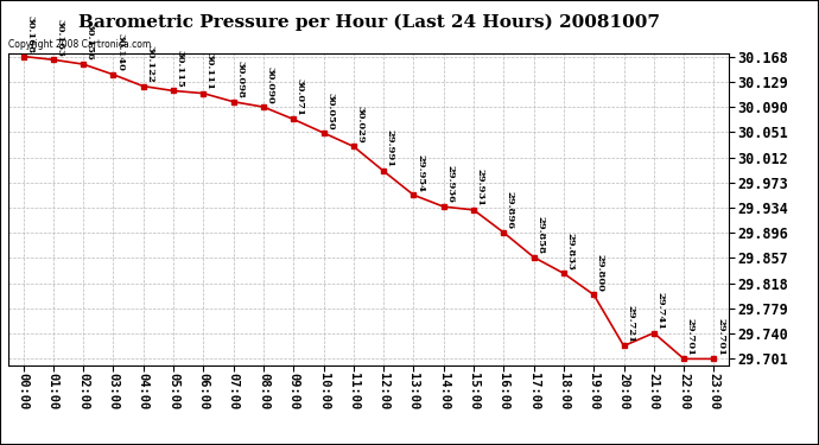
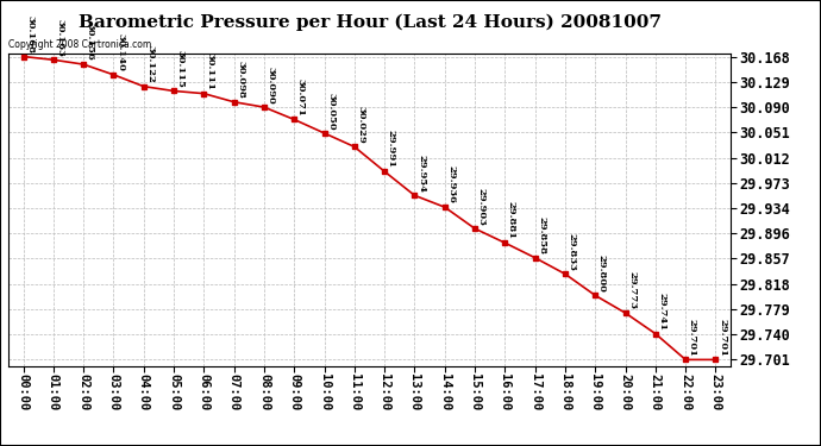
15:00: 29.931 -> 29.903
16:00: 29.896 -> 29.881
20:00: 29.721 -> 29.773
